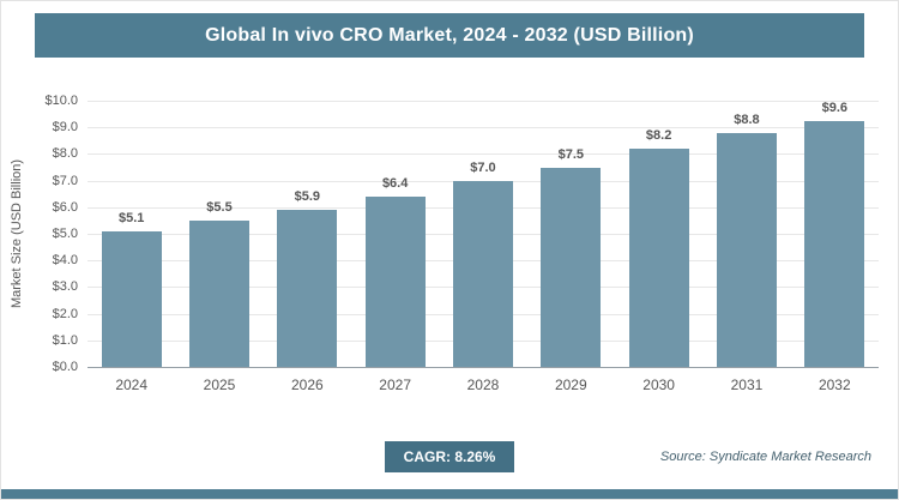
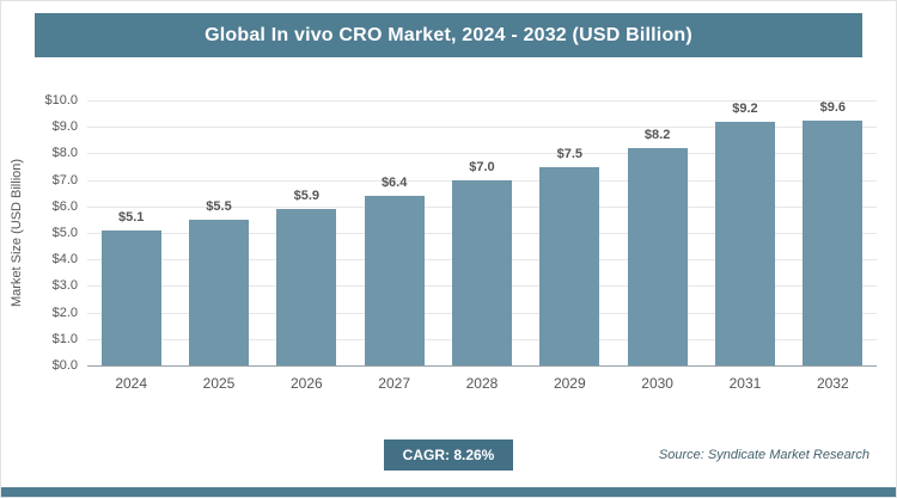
2031: $8.8 -> $9.2
